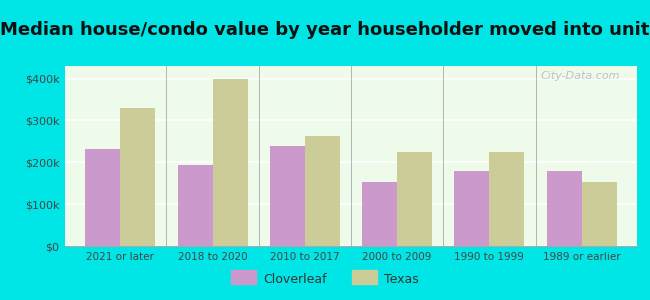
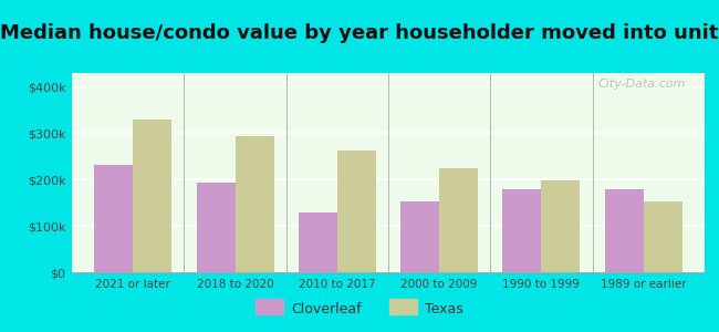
Texas/2018 to 2020: $400k -> $295k
Cloverleaf/2010 to 2017: $240k -> $128k
Texas/1990 to 1999: $225k -> $198k
